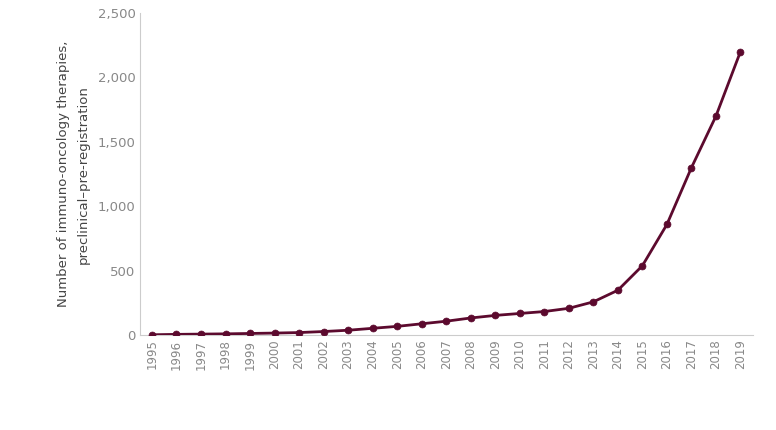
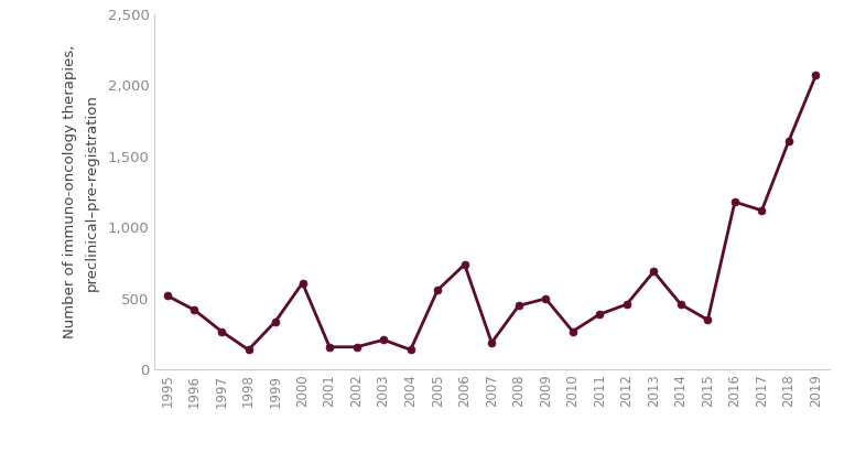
1995: 0 -> 520
1996: 10 -> 420
1997: 10 -> 270
1998: 10 -> 140
1999: 20 -> 340
2000: 20 -> 610
2001: 20 -> 160
2002: 30 -> 160
2003: 40 -> 210
2004: 60 -> 140
2005: 70 -> 560
2006: 90 -> 740
2007: 110 -> 190
2008: 140 -> 450
2009: 160 -> 500
2010: 170 -> 270
2011: 180 -> 390
2012: 210 -> 460
2013: 260 -> 690
2014: 350 -> 460
2015: 540 -> 350
2016: 860 -> 1,180
2017: 1,300 -> 1,120
2018: 1,700 -> 1,610
2019: 2,200 -> 2,070
